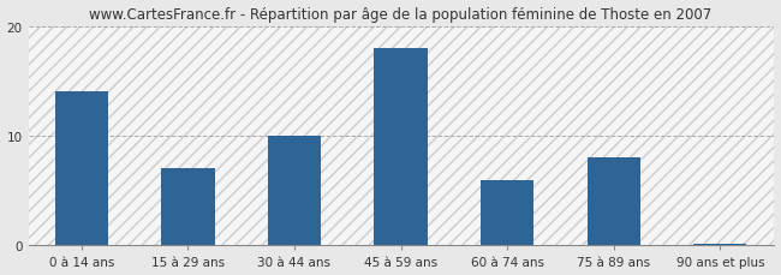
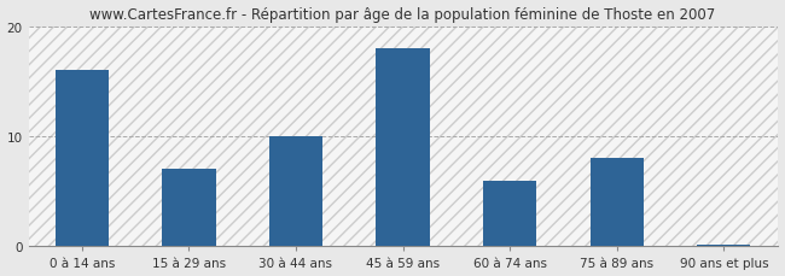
0 à 14 ans: 14.0 -> 16.0
